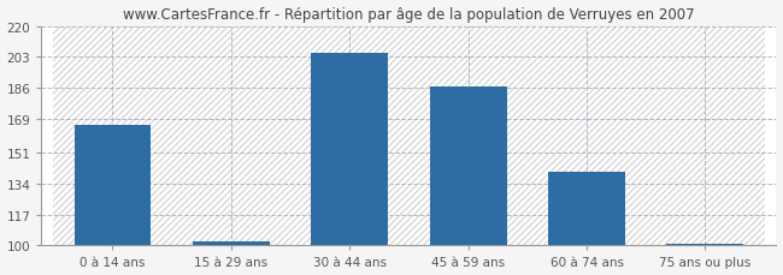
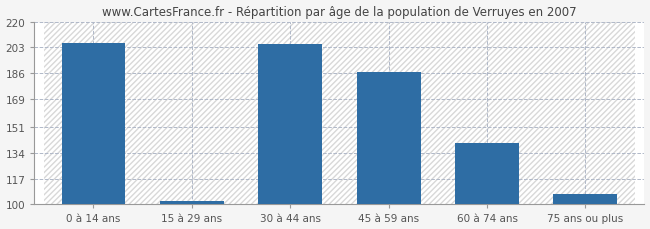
0 à 14 ans: 166 -> 206
75 ans ou plus: 101 -> 107
